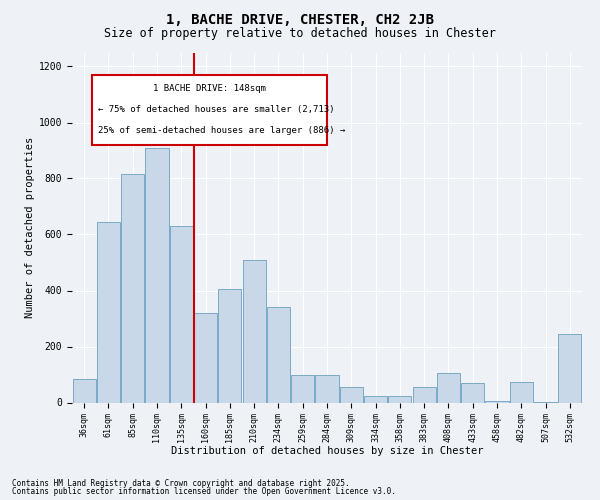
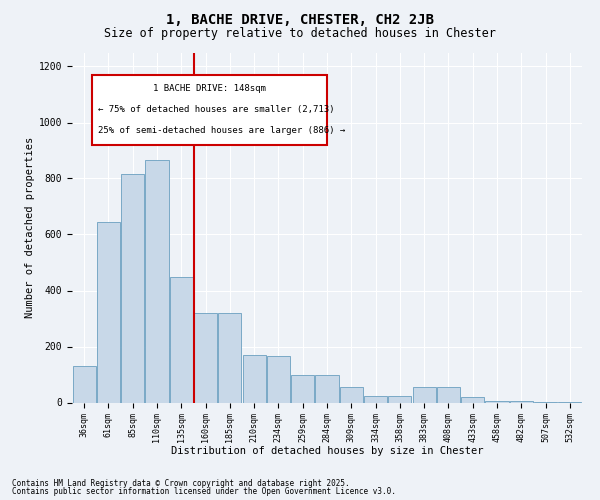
36sqm: 85 -> 130
110sqm: 910 -> 865
135sqm: 630 -> 450
185sqm: 405 -> 320
210sqm: 510 -> 170
234sqm: 340 -> 165
408sqm: 105 -> 55
433sqm: 70 -> 20
482sqm: 75 -> 5
532sqm: 245 -> 3
